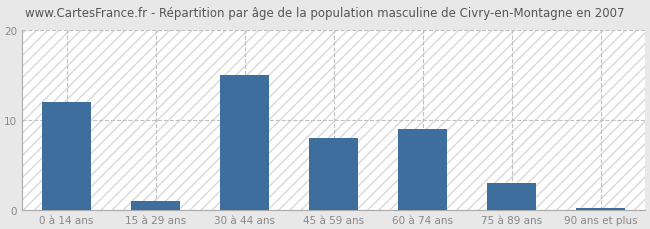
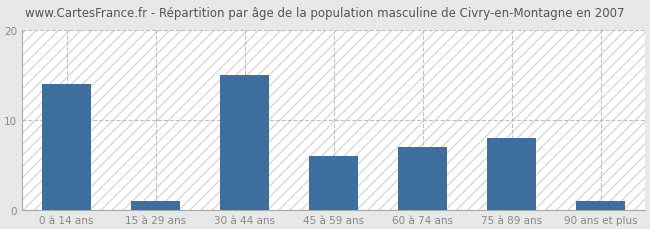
0 à 14 ans: 12.0 -> 14.0
45 à 59 ans: 8.0 -> 6.0
60 à 74 ans: 9.0 -> 7.0
75 à 89 ans: 3.0 -> 8.0
90 ans et plus: 0.2 -> 1.0
